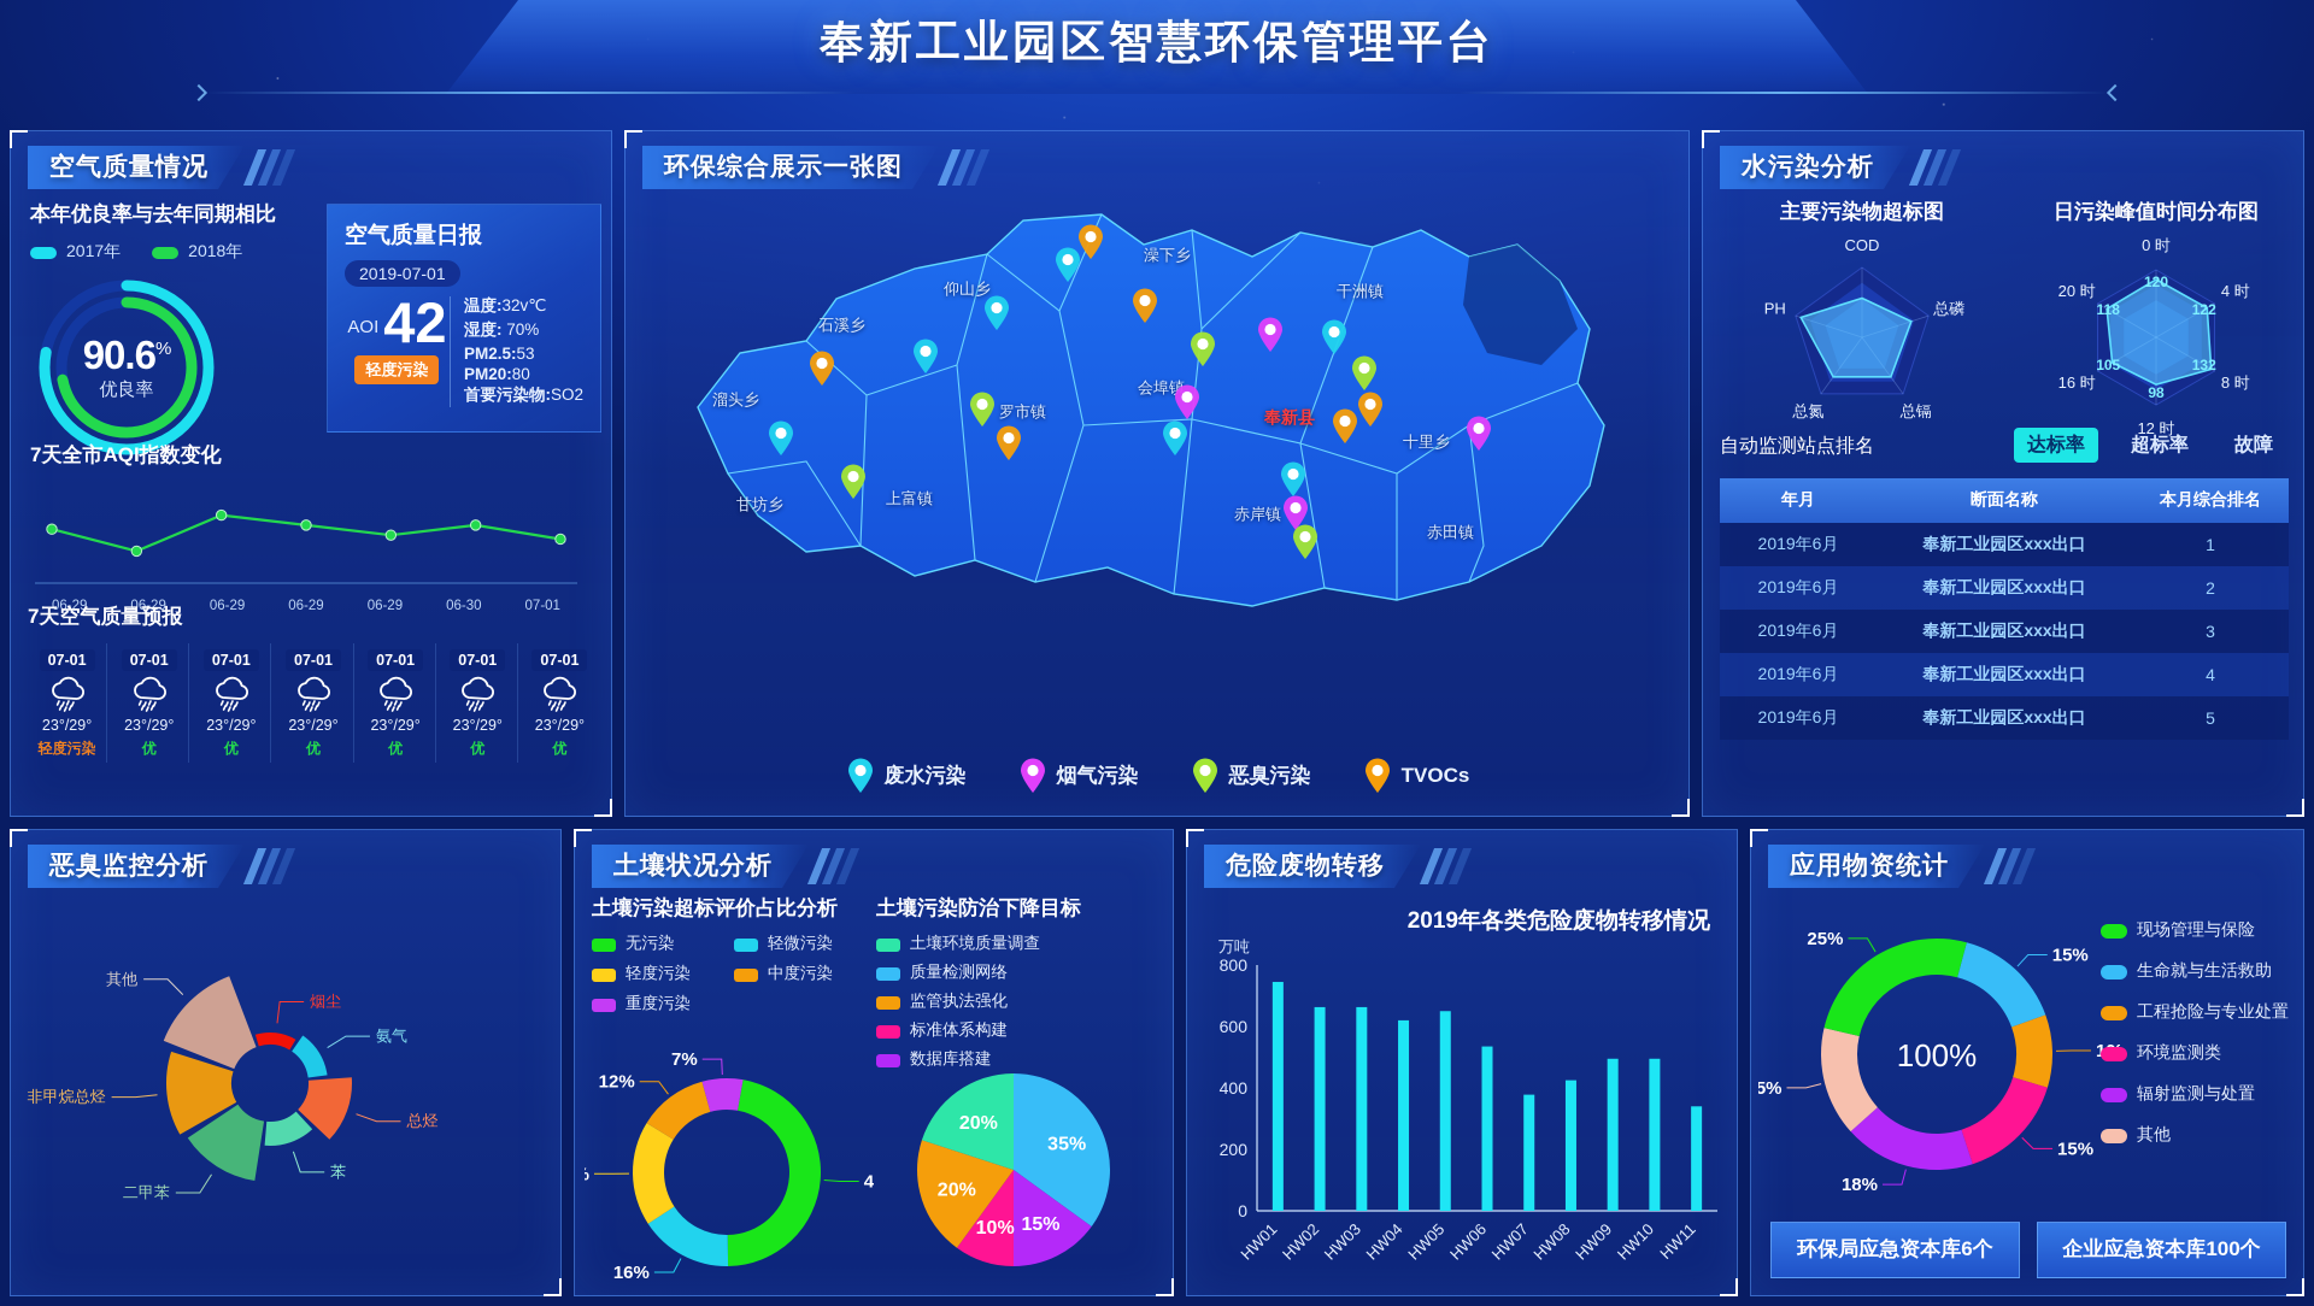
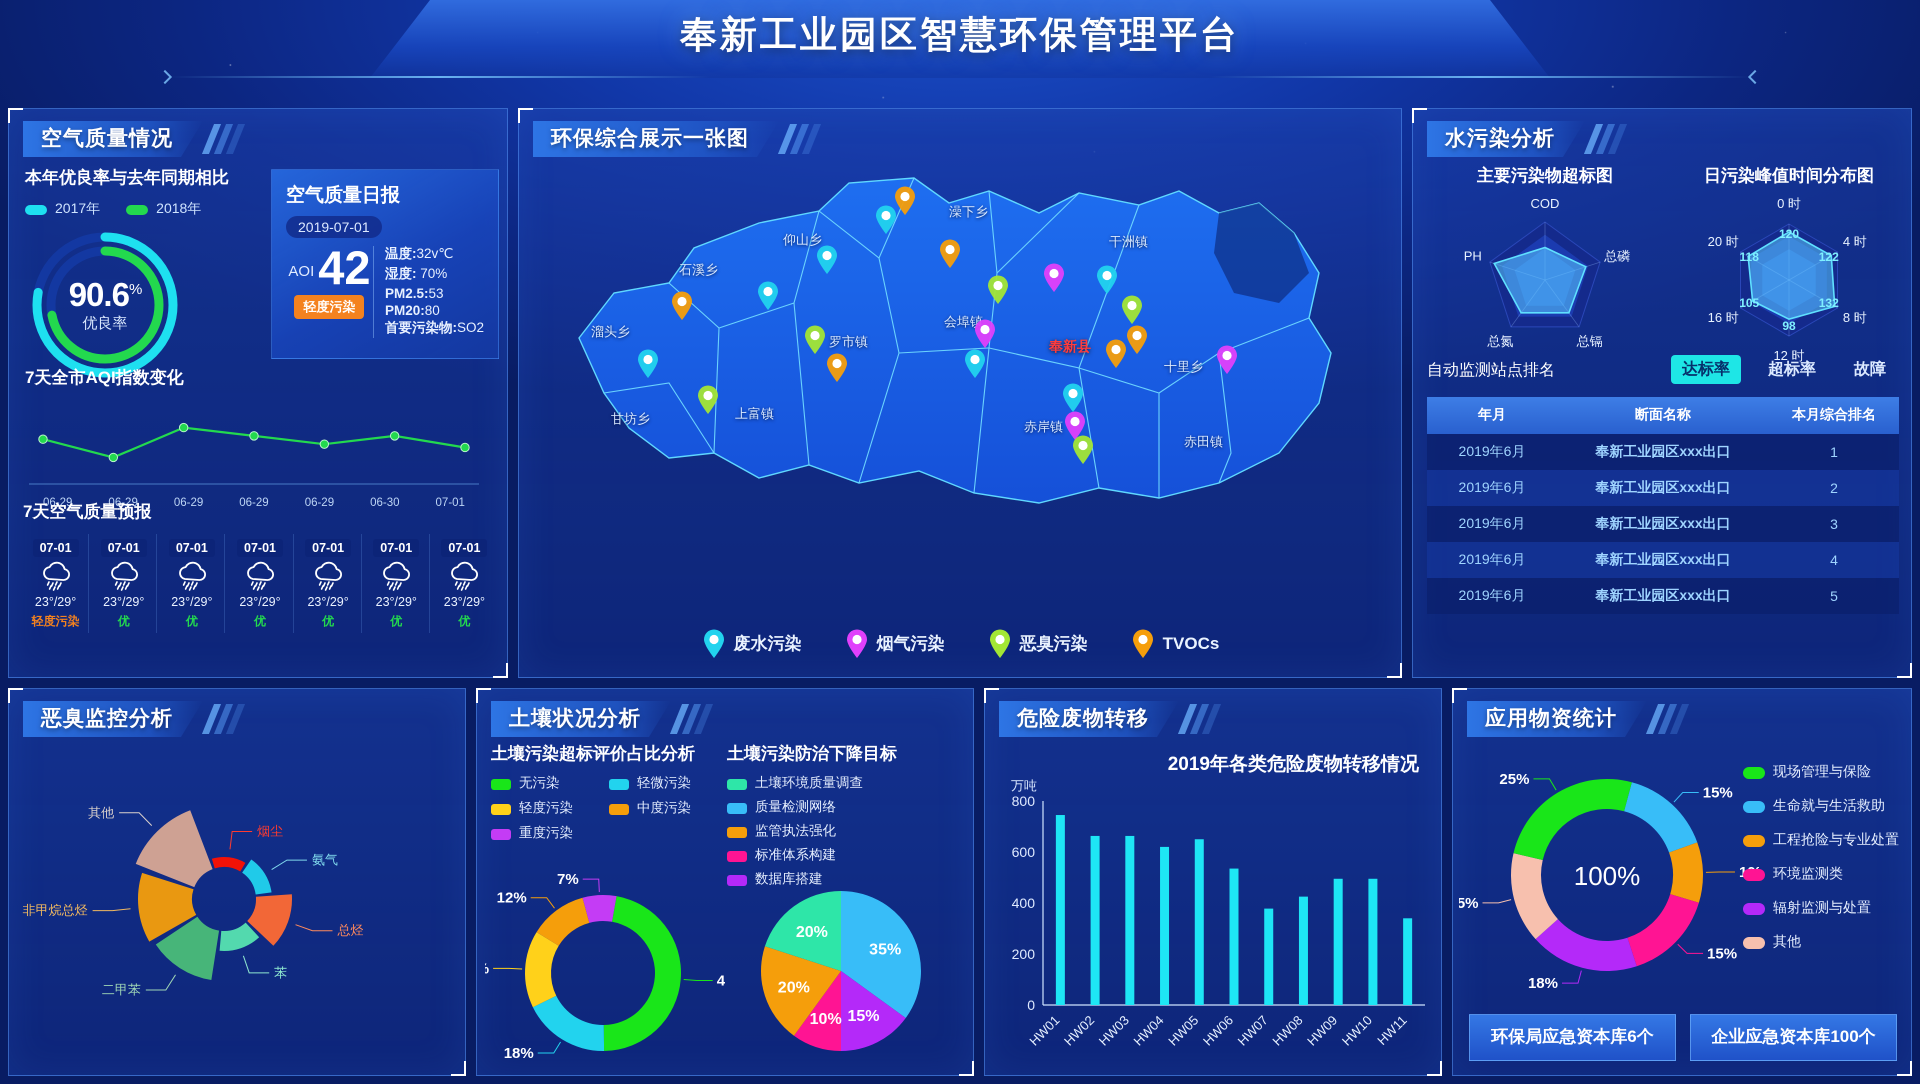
土壤污染超标评价占比分析/轻微污染: 16% -> 18%
土壤污染超标评价占比分析/轻度污染: 18% -> 16%
